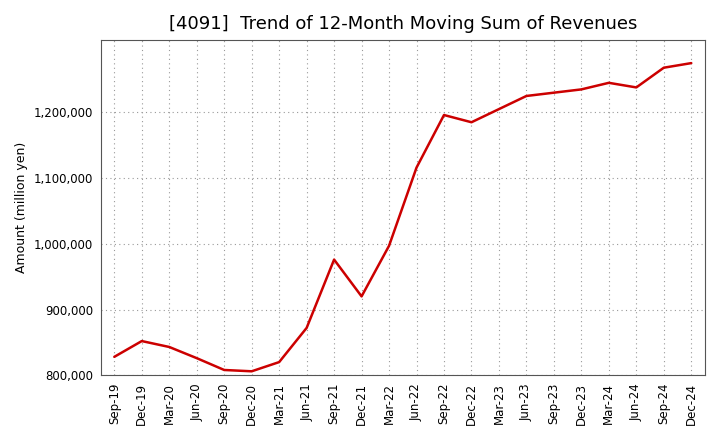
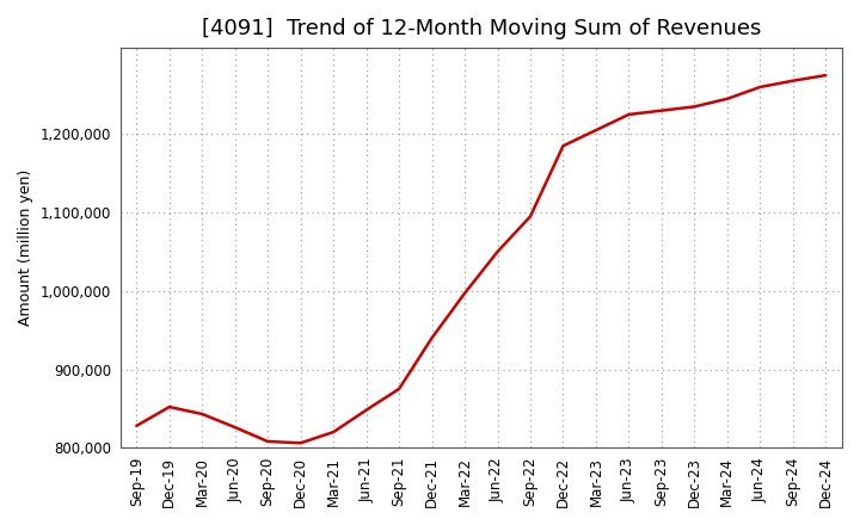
Jun-21: 872,000 -> 848,000
Sep-21: 976,000 -> 875,000
Dec-21: 920,000 -> 940,000
Jun-22: 1,116,000 -> 1,050,000
Sep-22: 1,196,000 -> 1,095,000
Jun-24: 1,238,000 -> 1,260,000
